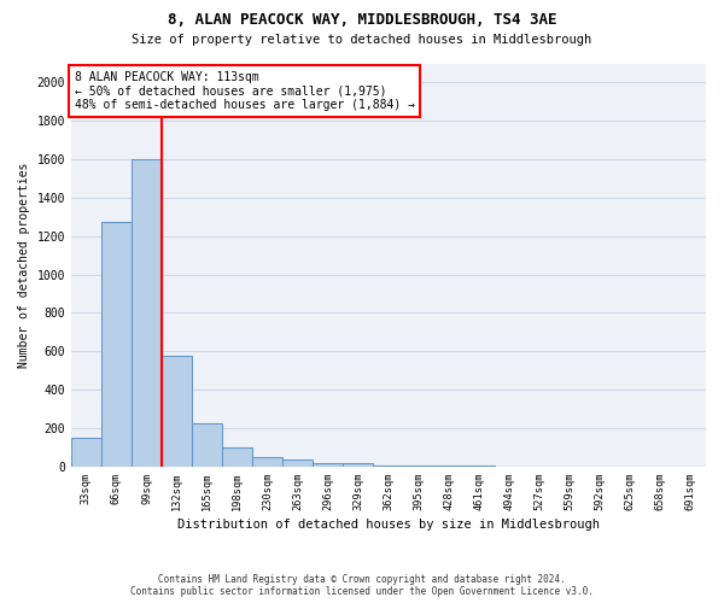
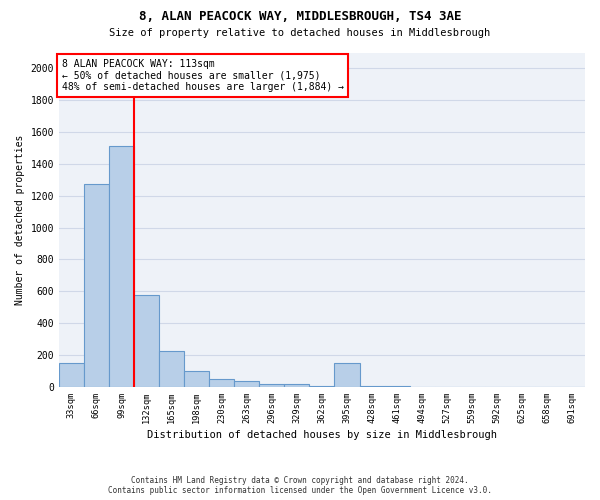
99sqm: 1600 -> 1510
395sqm: 0 -> 150
